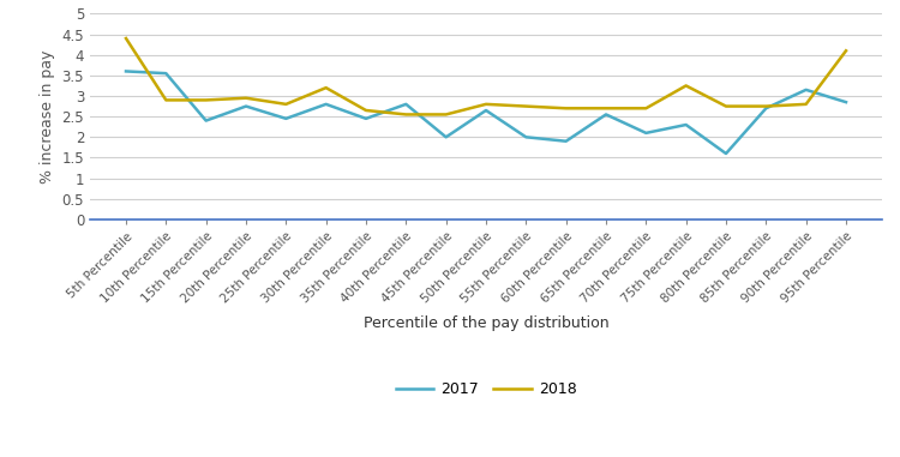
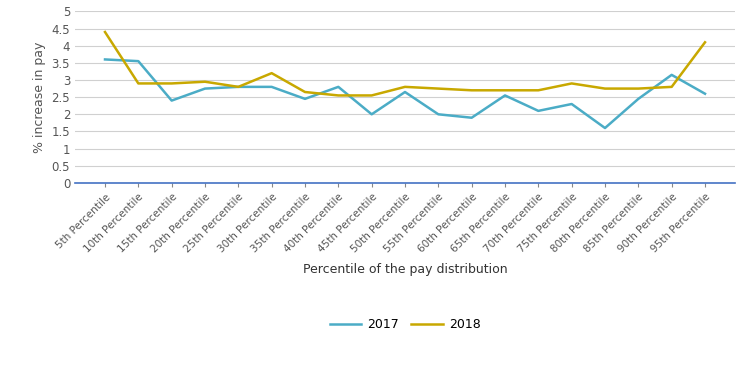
2017/25th Percentile: 2.45 -> 2.80
2018/75th Percentile: 3.25 -> 2.90
2017/85th Percentile: 2.70 -> 2.45
2017/95th Percentile: 2.85 -> 2.60
